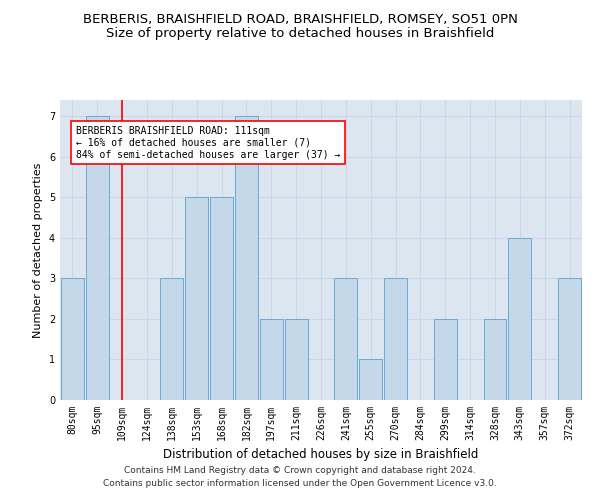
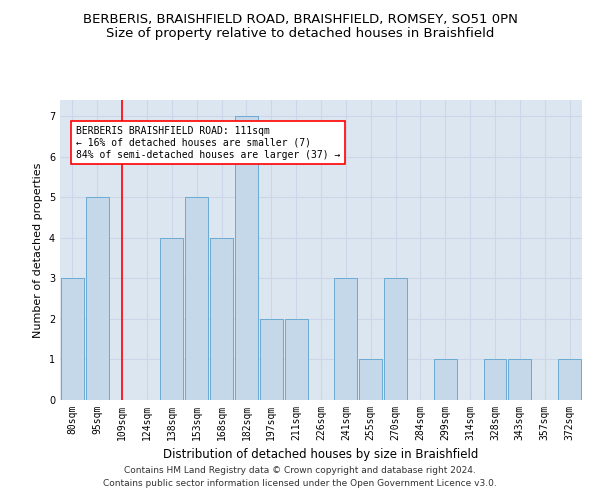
95sqm: 7 -> 5
138sqm: 3 -> 4
168sqm: 5 -> 4
299sqm: 2 -> 1
328sqm: 2 -> 1
343sqm: 4 -> 1
372sqm: 3 -> 1
